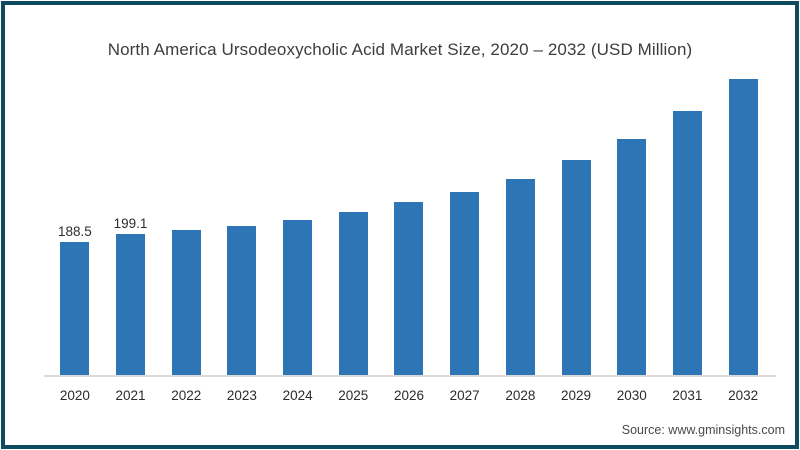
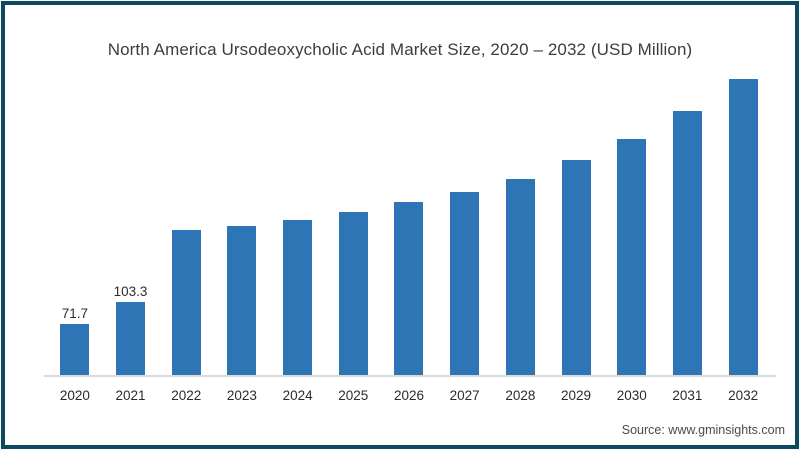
2020: 188.5 -> 71.7
2021: 199.1 -> 103.3
